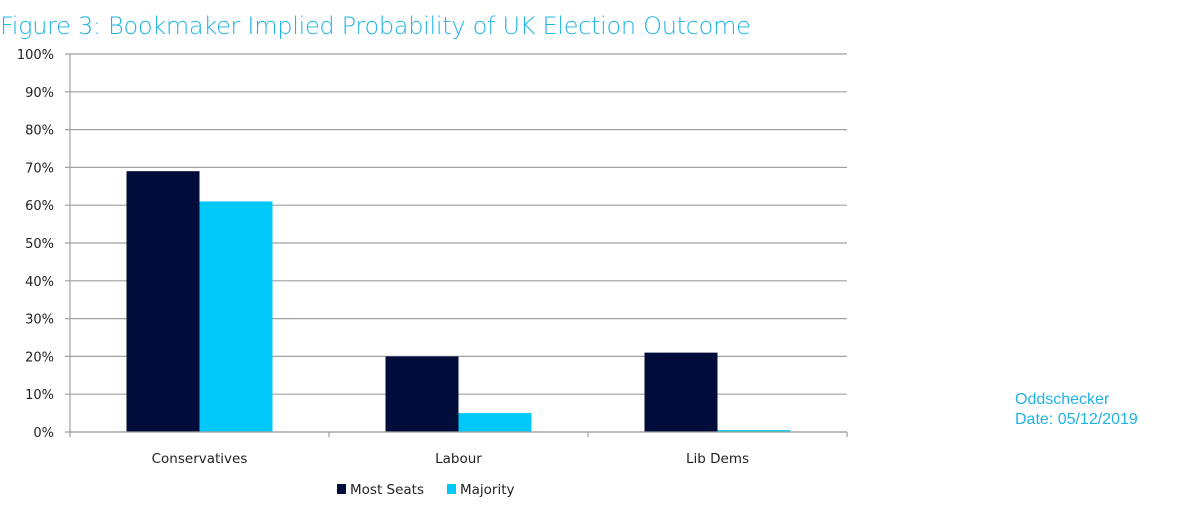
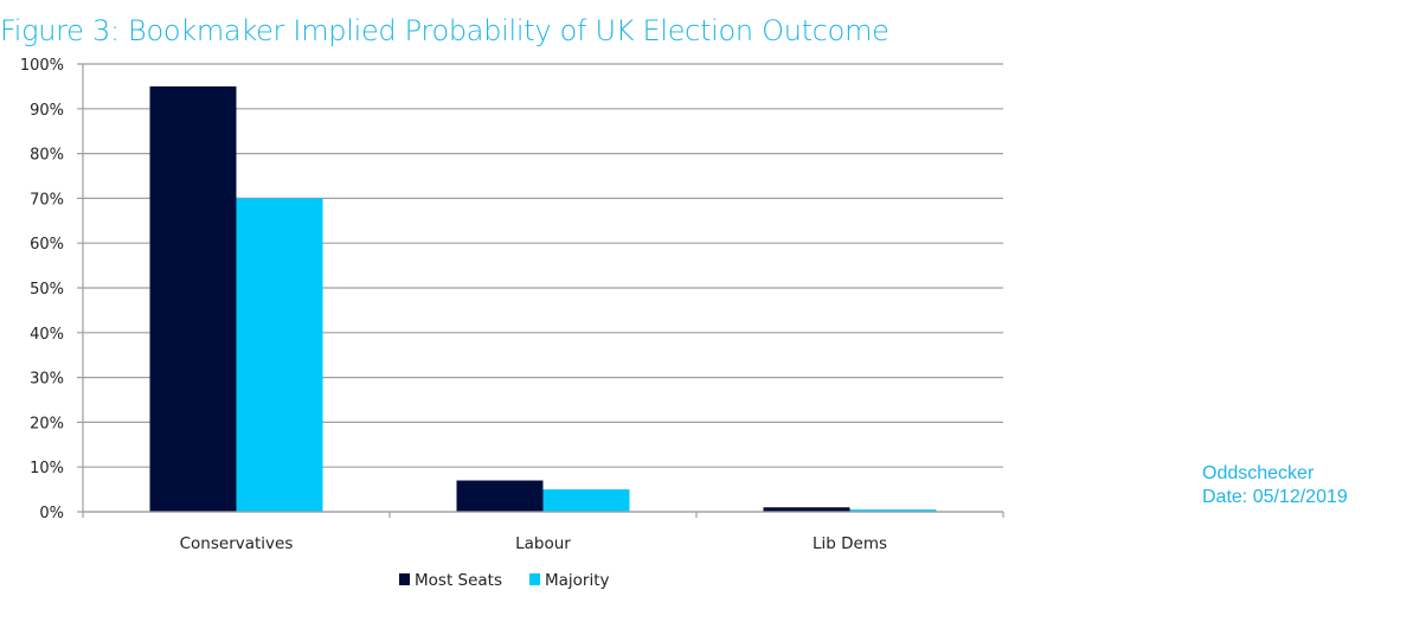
Most Seats/Conservatives: 69% -> 95%
Majority/Conservatives: 61% -> 70%
Most Seats/Labour: 20% -> 7%
Most Seats/Lib Dems: 21% -> 1%
